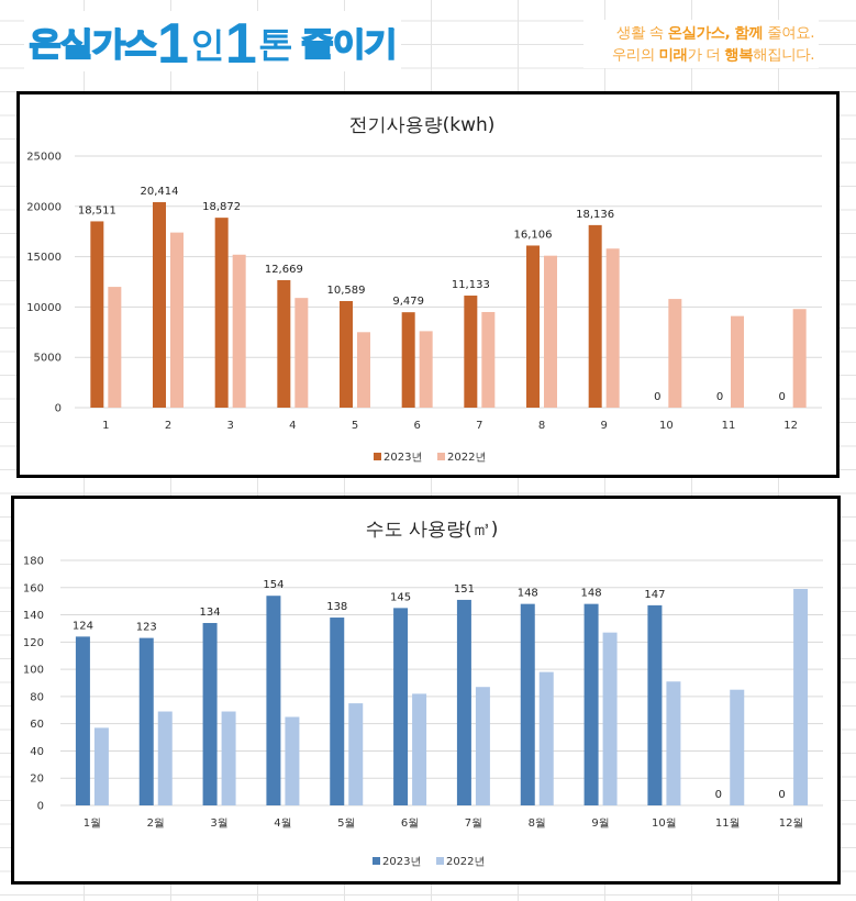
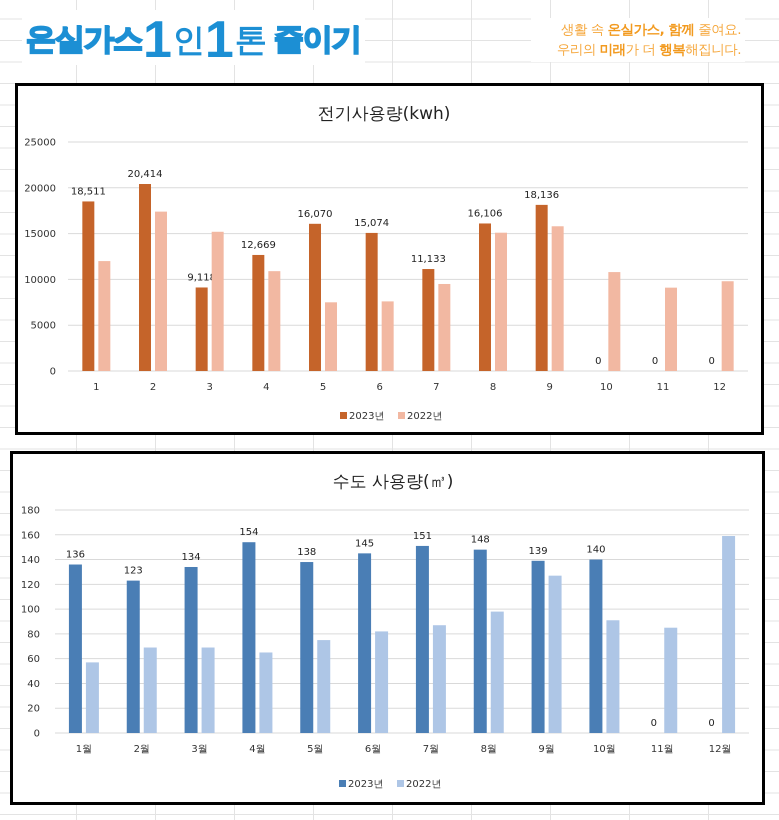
전기사용량(kwh)/2023년/3: 18,872 -> 9,118
전기사용량(kwh)/2023년/5: 10,589 -> 16,070
전기사용량(kwh)/2023년/6: 9,479 -> 15,074
수도 사용량(㎥)/2023년/1월: 124 -> 136
수도 사용량(㎥)/2023년/9월: 148 -> 139
수도 사용량(㎥)/2023년/10월: 147 -> 140
